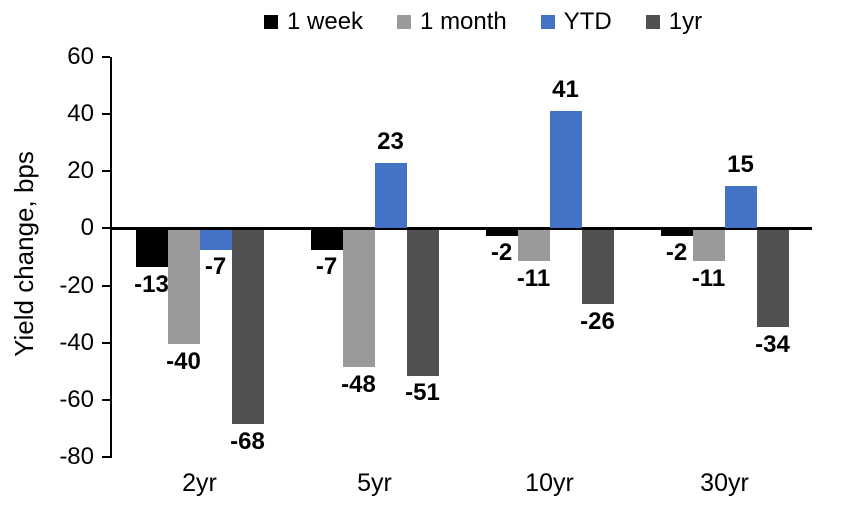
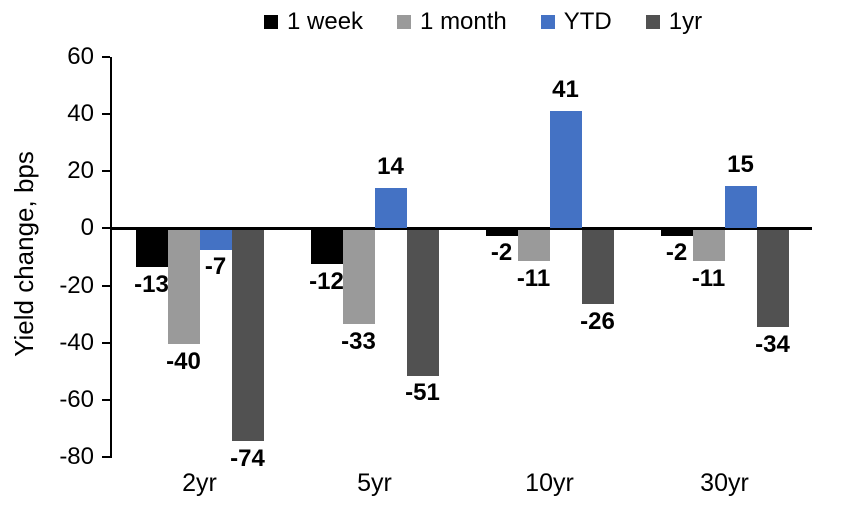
1yr/2yr: -68 -> -74
1 week/5yr: -7 -> -12
1 month/5yr: -48 -> -33
YTD/5yr: 23 -> 14
